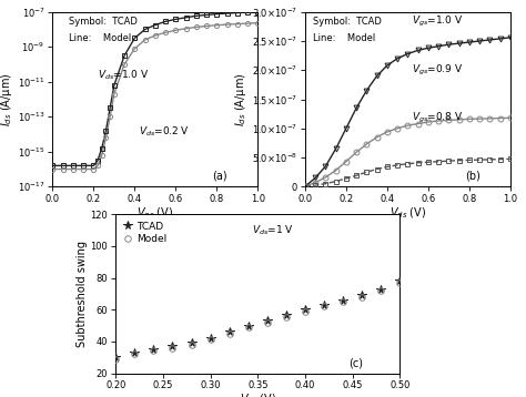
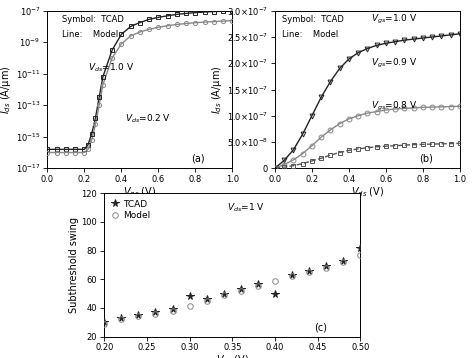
TCAD/0.30: 42 -> 48
TCAD/0.40: 60 -> 50
TCAD/0.50: 78 -> 82
